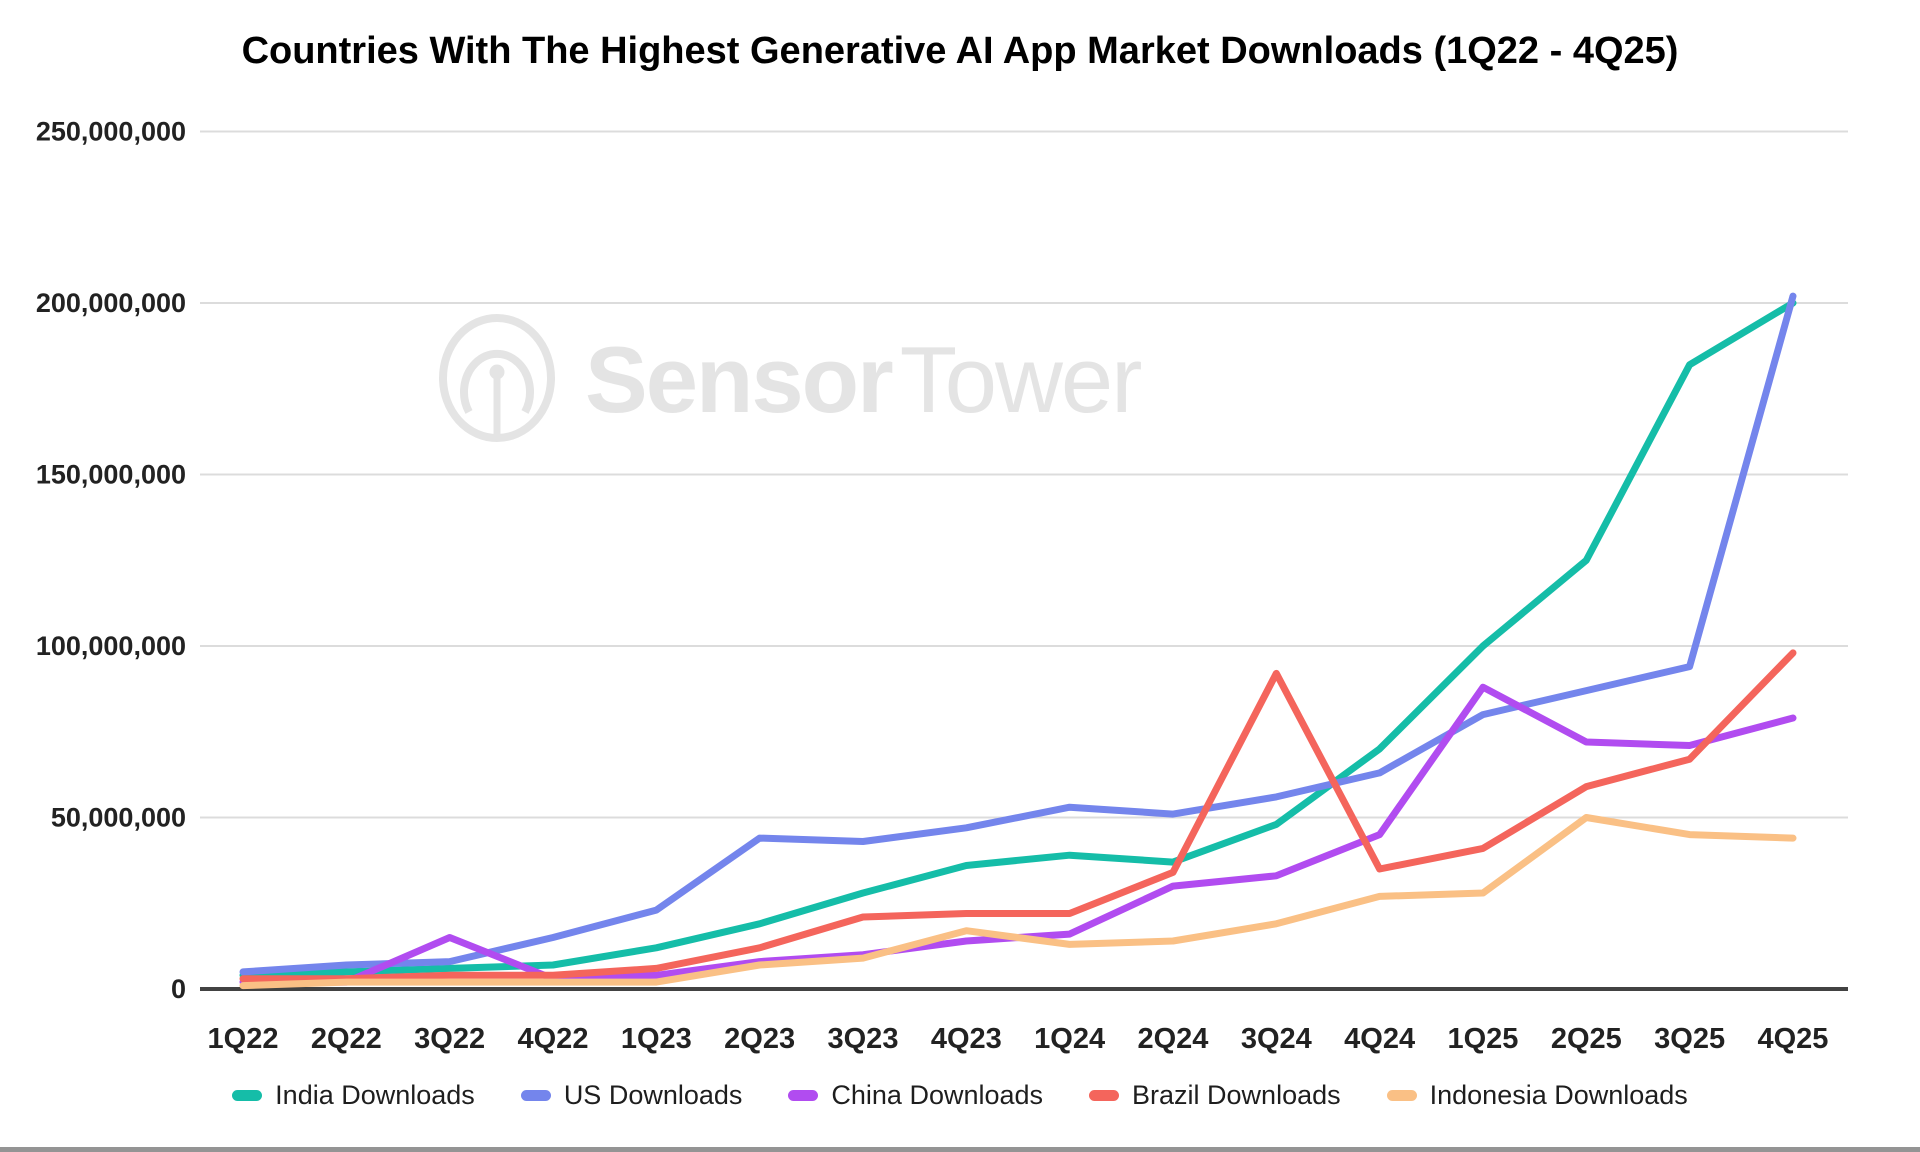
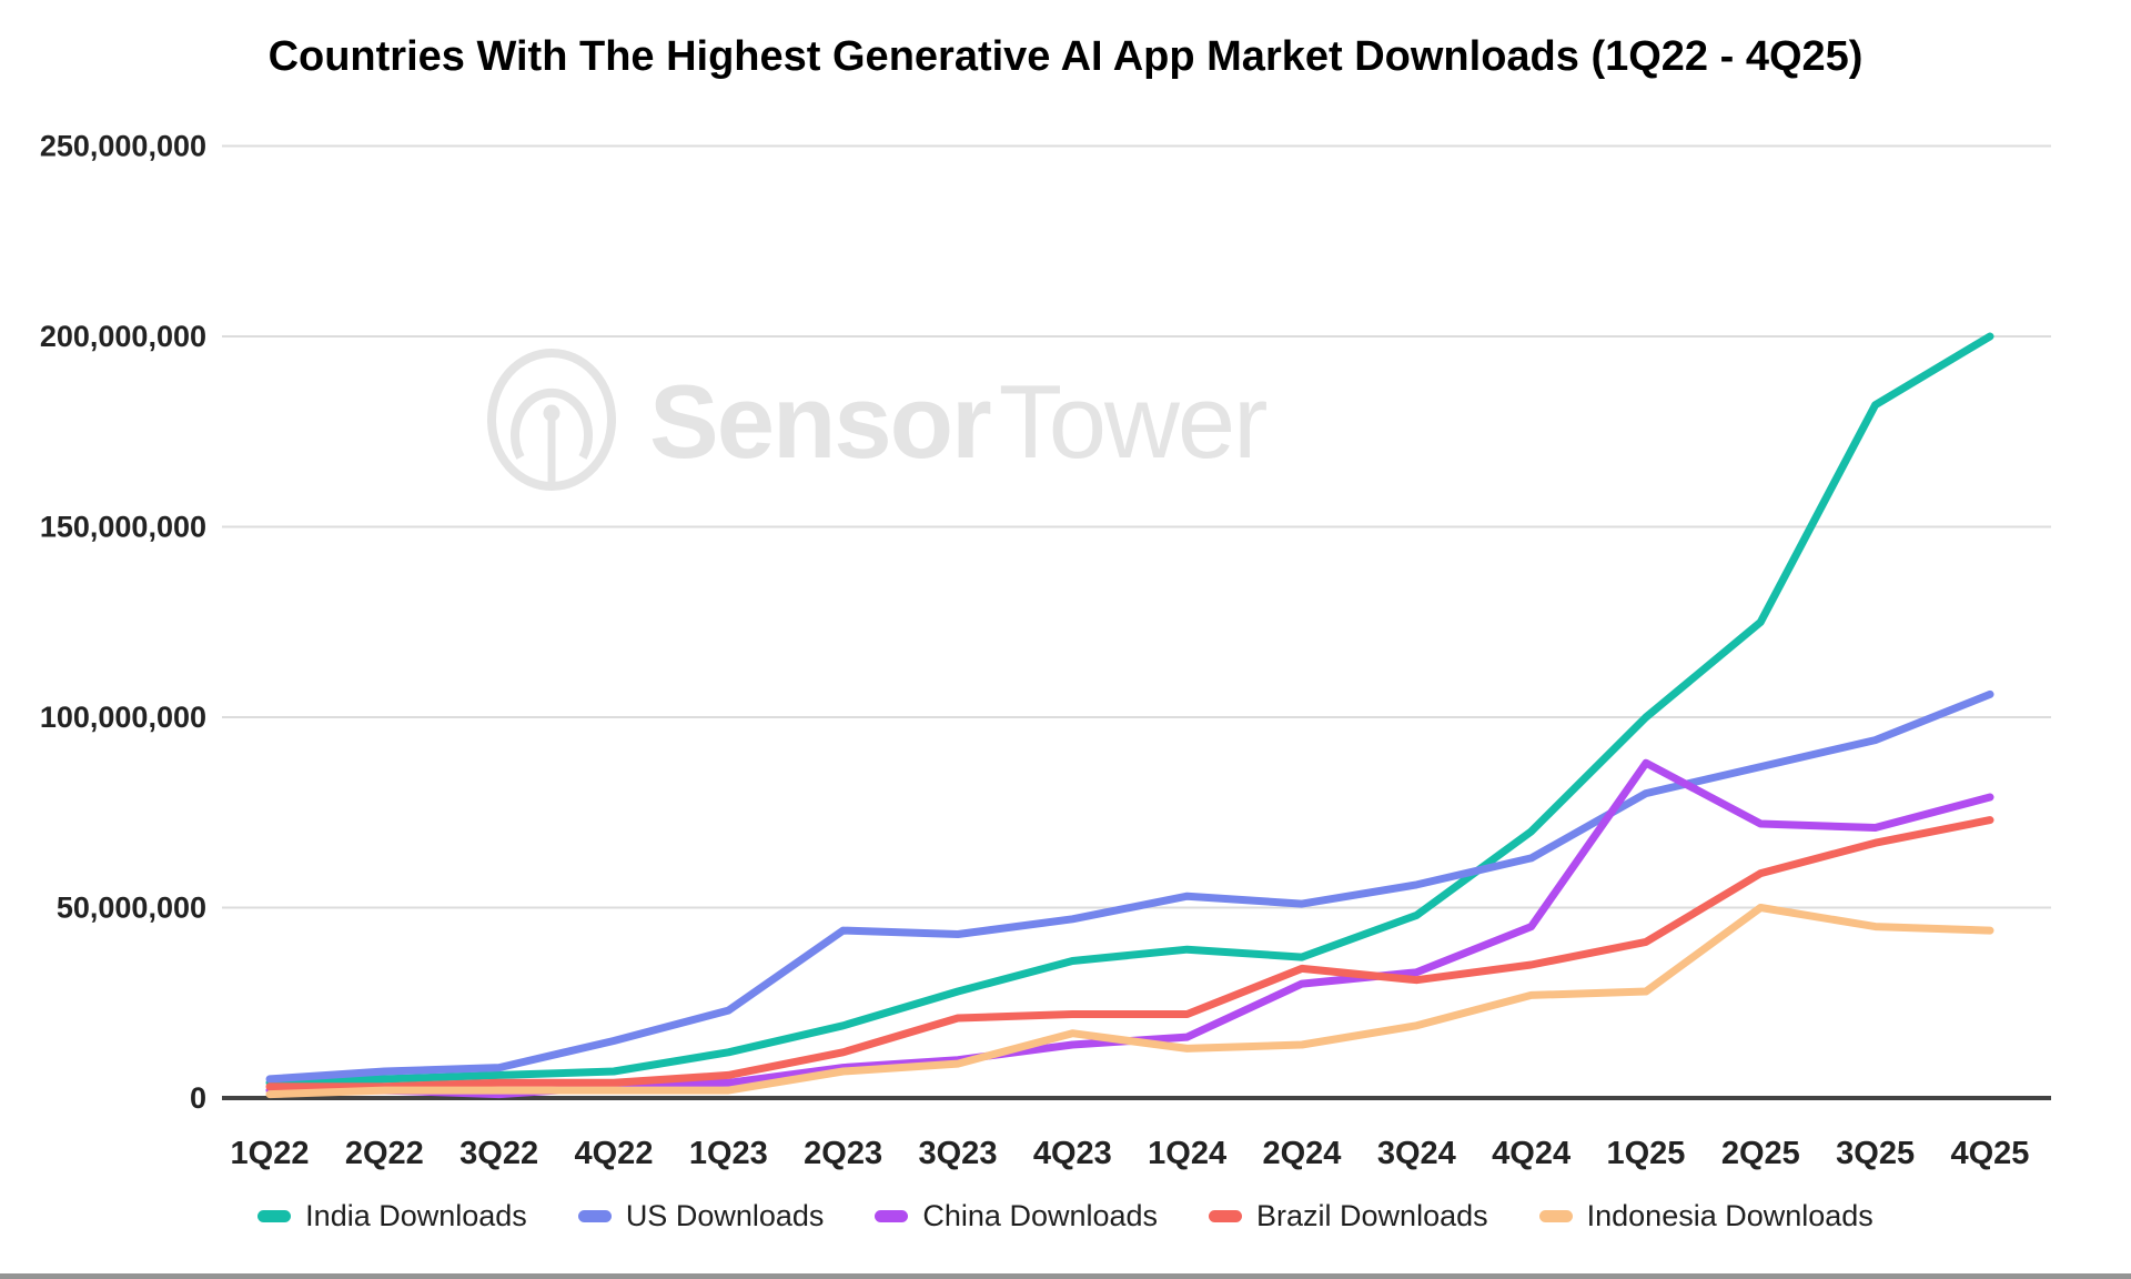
China Downloads/3Q22: 15000000 -> 1000000
Brazil Downloads/3Q24: 92000000 -> 31000000
US Downloads/4Q25: 202000000 -> 106000000
Brazil Downloads/4Q25: 98000000 -> 73000000
